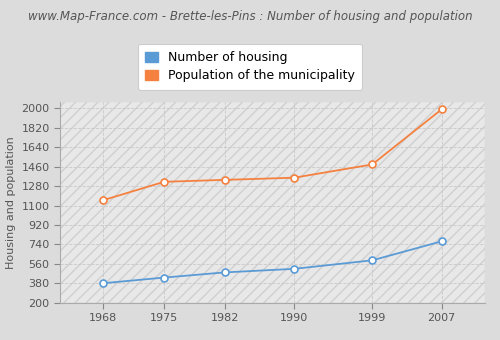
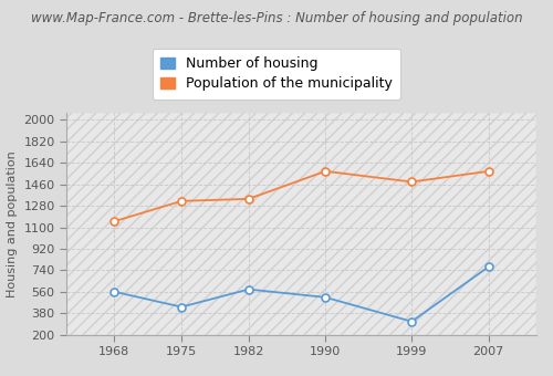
Number of housing/1968: 380 -> 560
Number of housing/1982: 480 -> 580
Population of the municipality/1990: 1360 -> 1570
Number of housing/1999: 590 -> 310
Population of the municipality/2007: 1990 -> 1570
